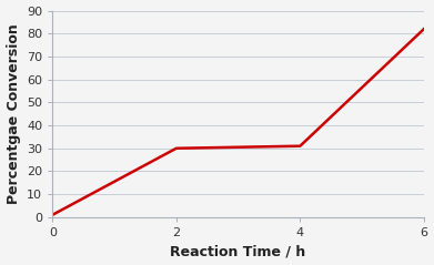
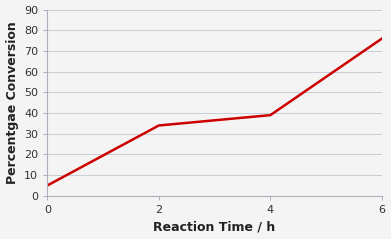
0: 1 -> 5
2: 30 -> 34
4: 31 -> 39
6: 82 -> 76
